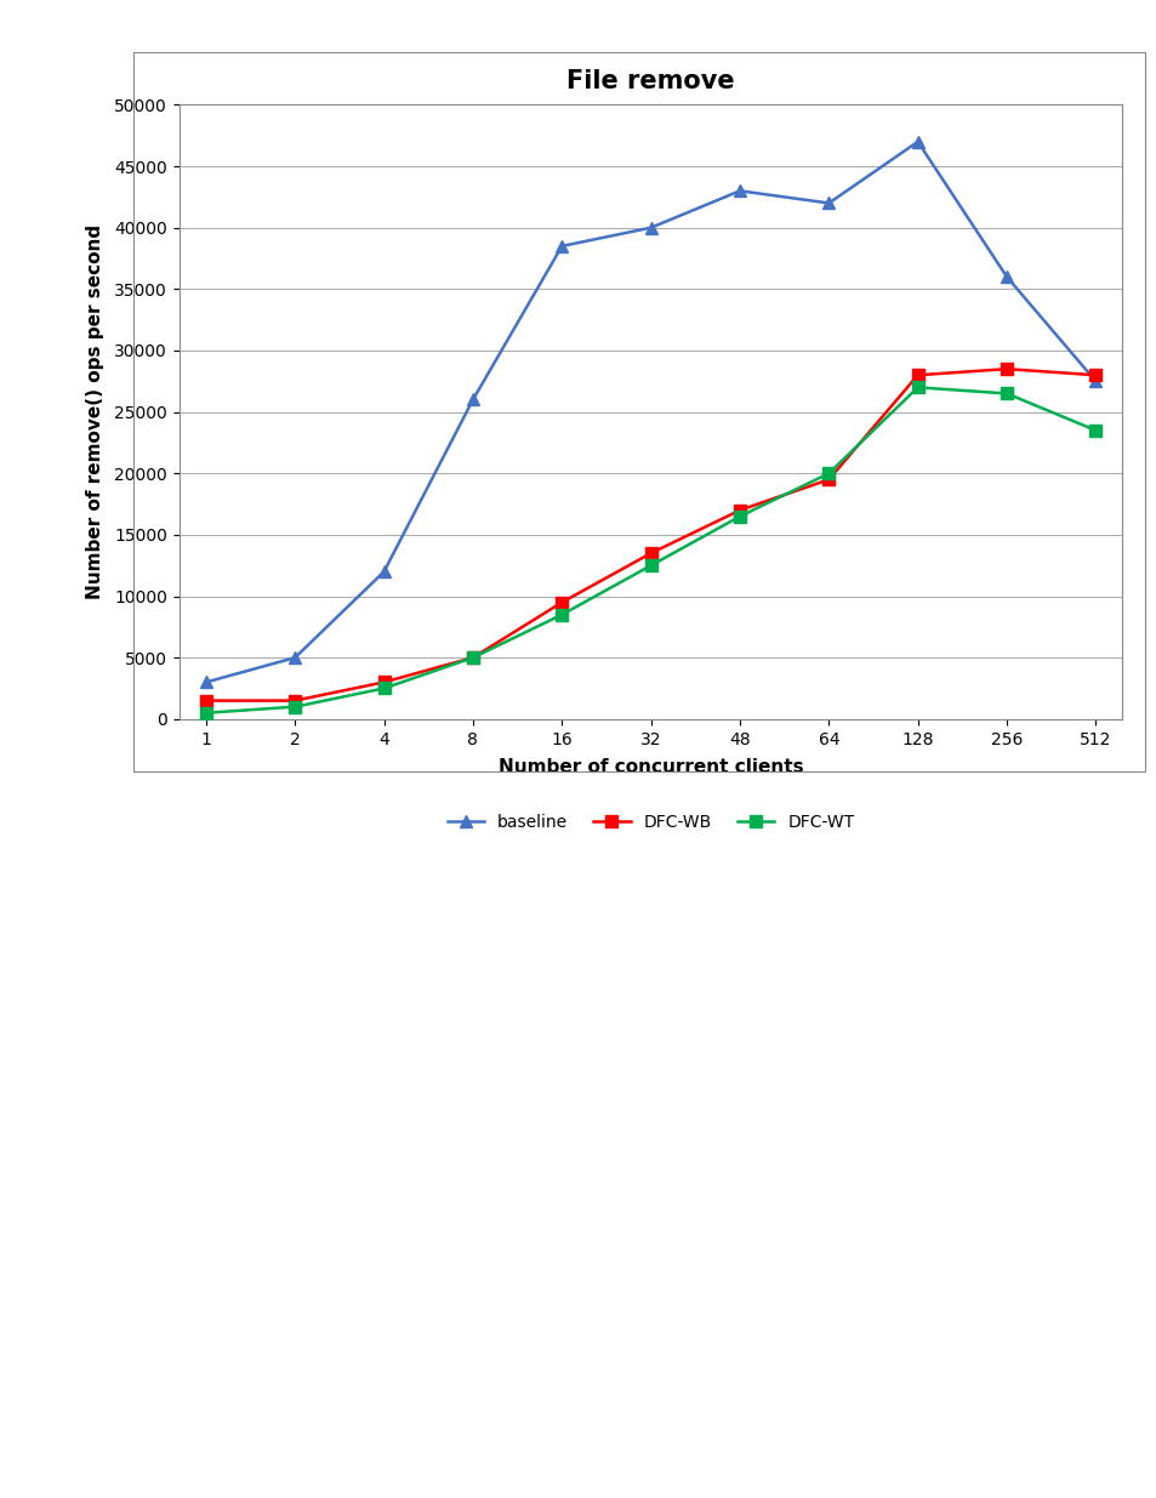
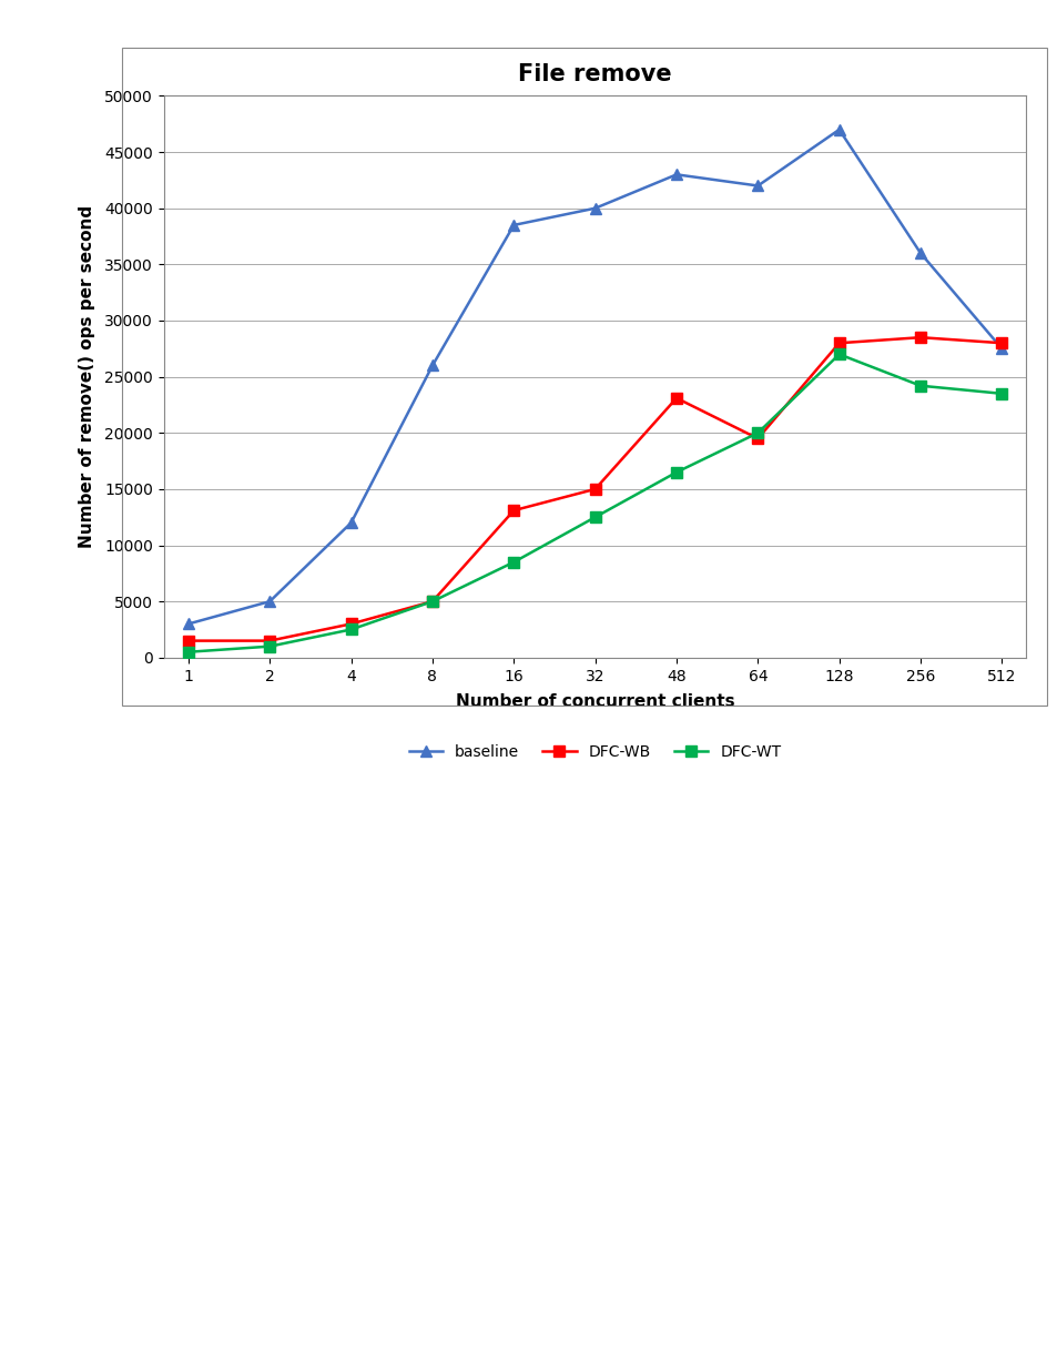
DFC-WB/16: 9500 -> 13100
DFC-WB/32: 13500 -> 15000
DFC-WB/48: 17000 -> 23100
DFC-WT/256: 26500 -> 24200
